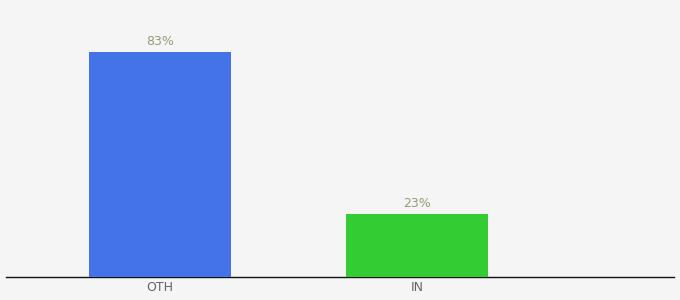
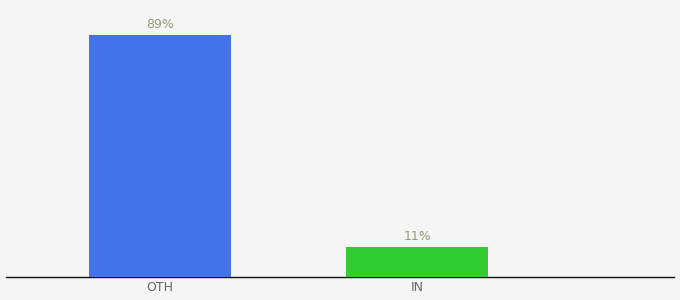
OTH: 83% -> 89%
IN: 23% -> 11%
